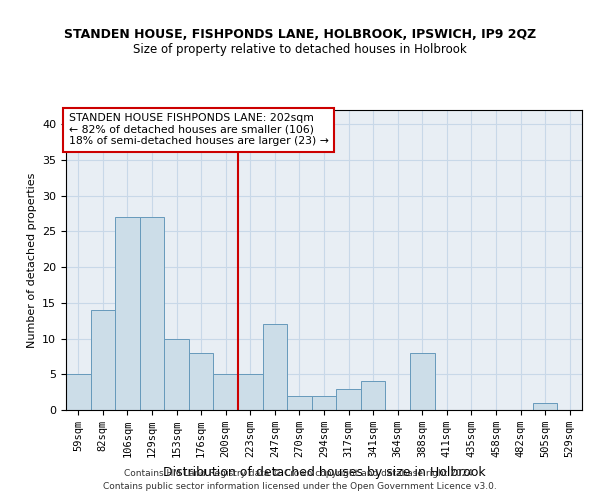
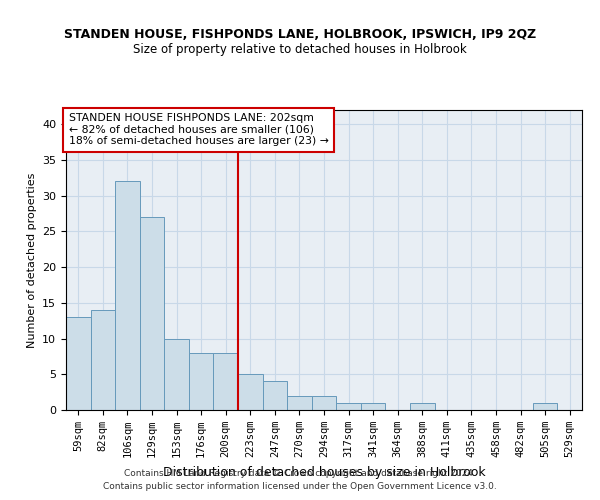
59sqm: 5 -> 13
106sqm: 27 -> 32
200sqm: 5 -> 8
247sqm: 12 -> 4
317sqm: 3 -> 1
341sqm: 4 -> 1
388sqm: 8 -> 1
